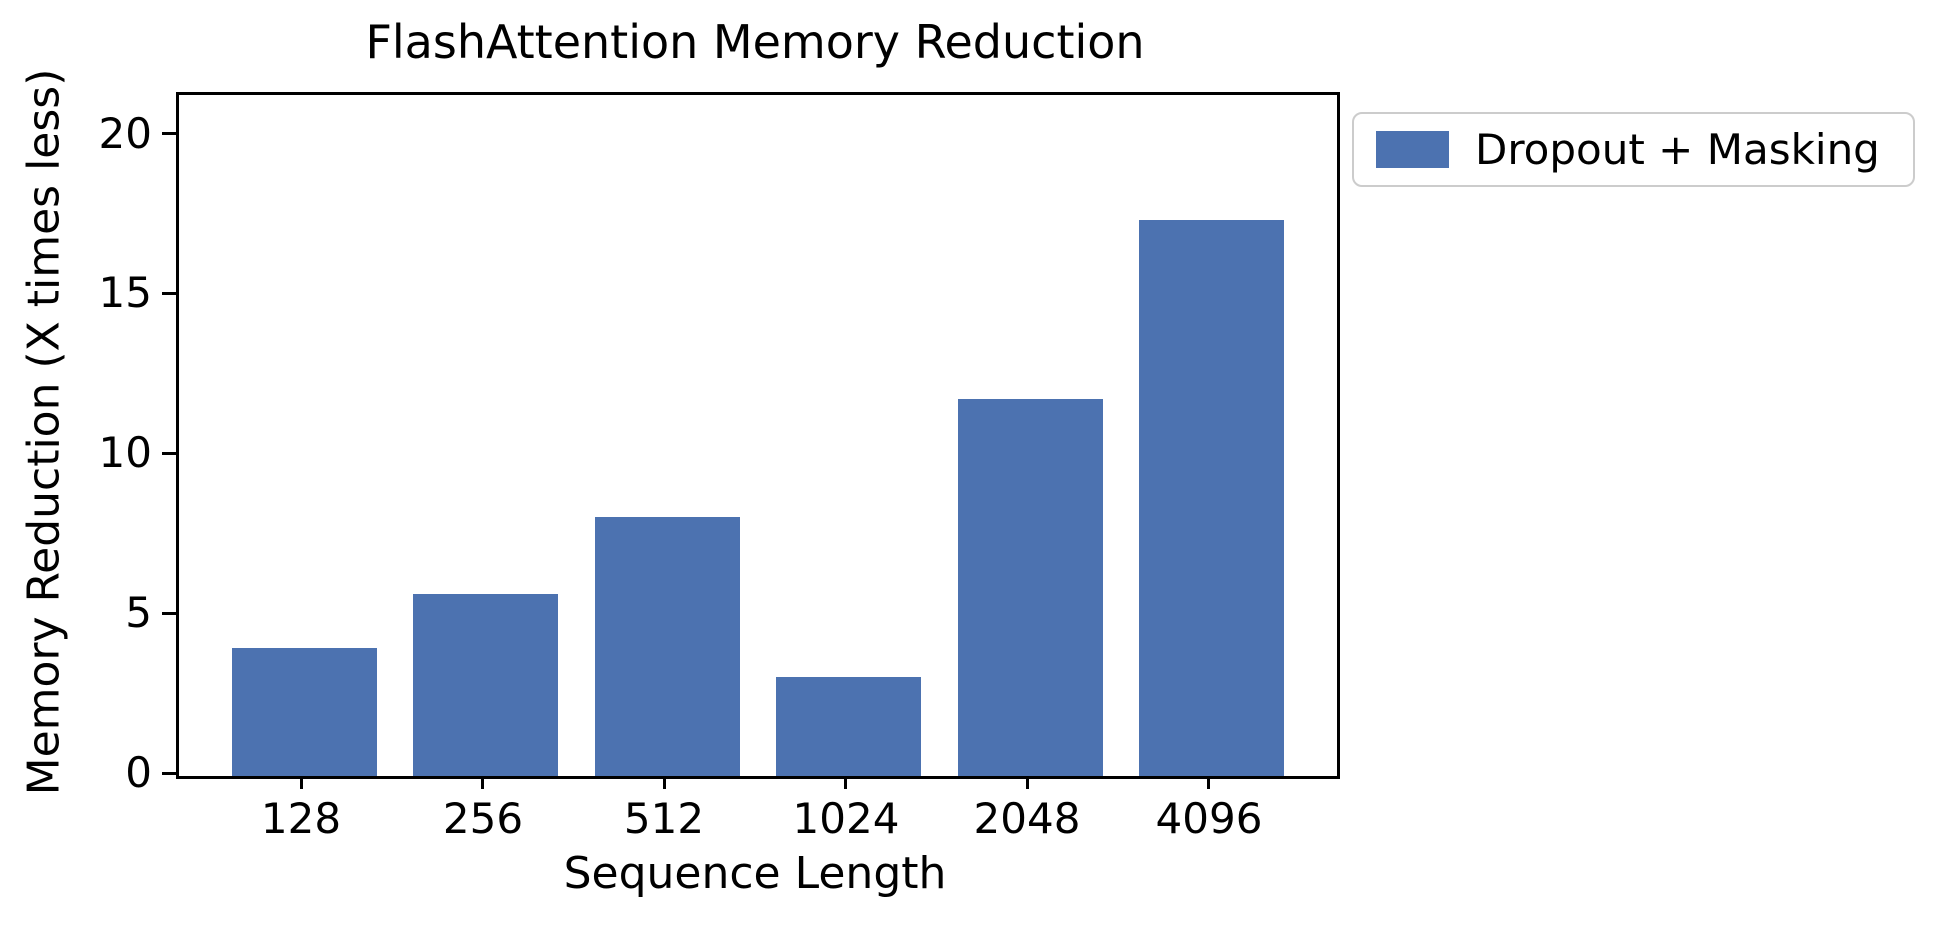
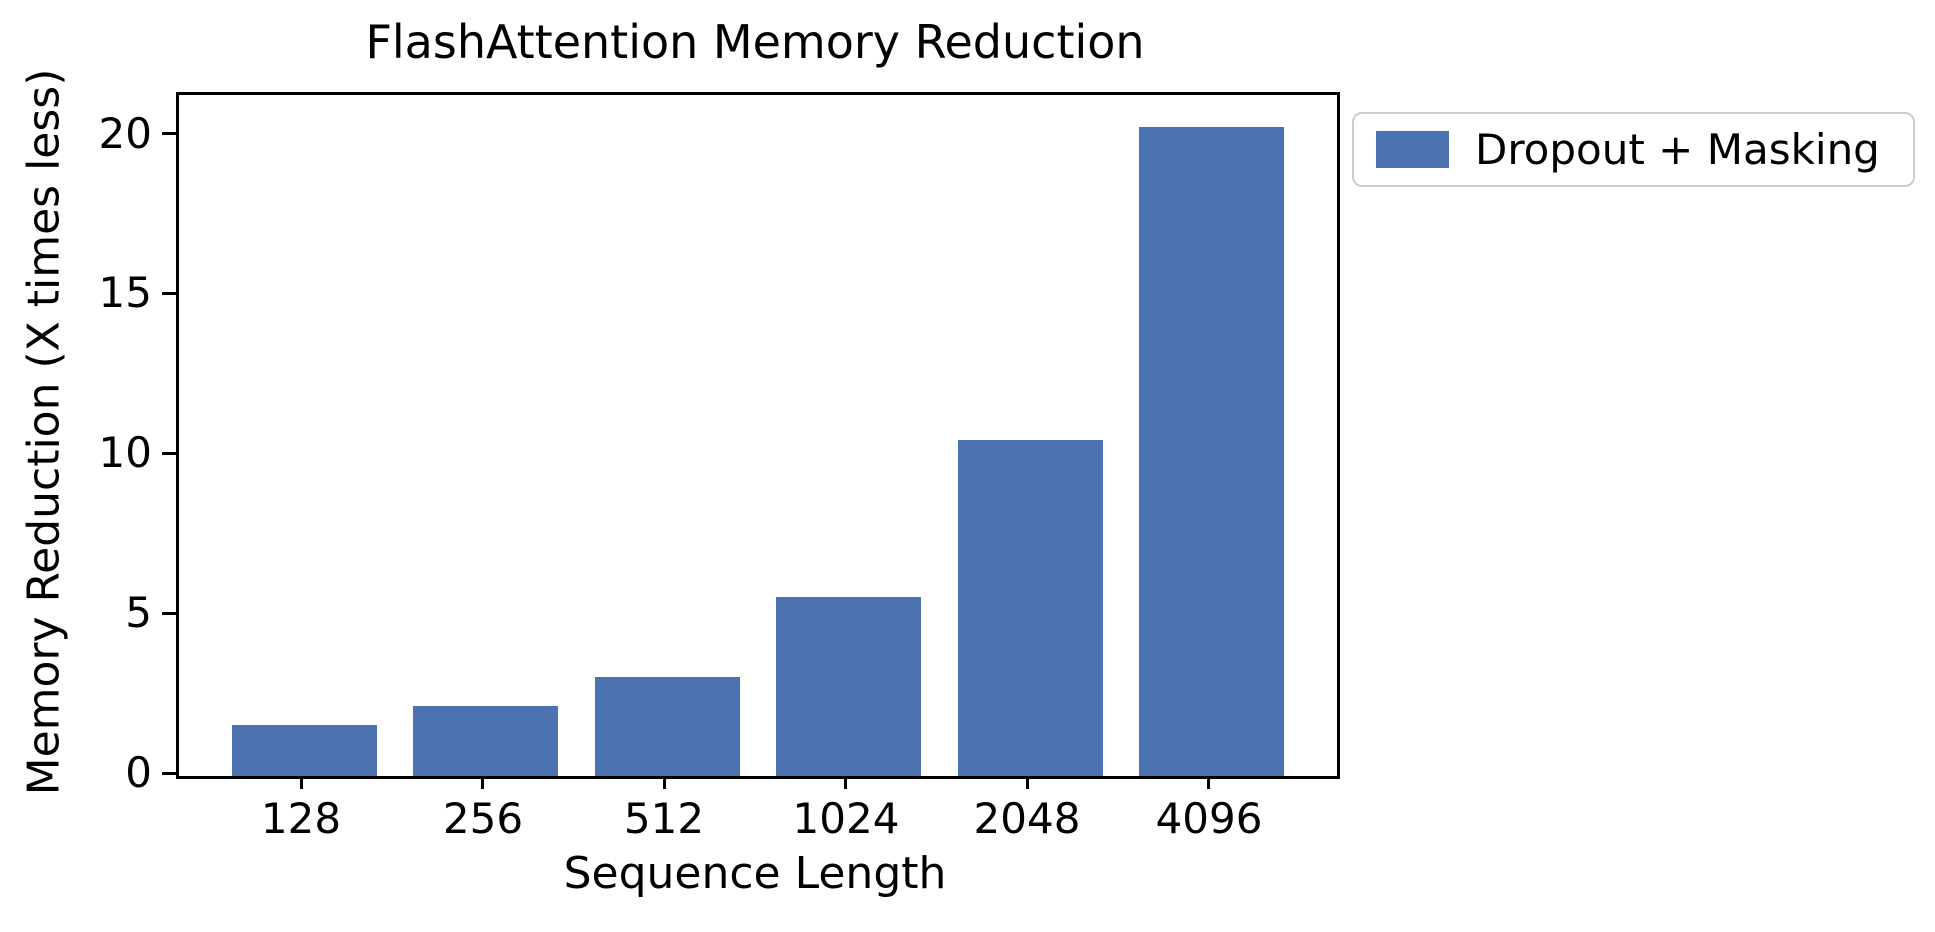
128: 4.0 -> 1.6
256: 5.7 -> 2.2
512: 8.1 -> 3.1
1024: 3.1 -> 5.6
2048: 11.8 -> 10.5
4096: 17.4 -> 20.3
